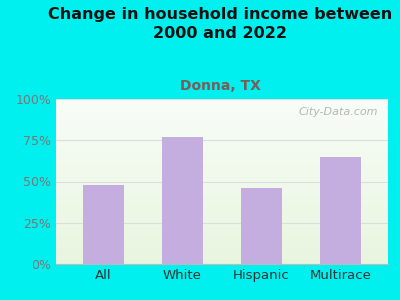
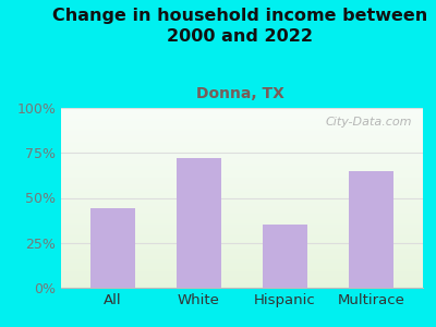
All: 48% -> 44%
White: 77% -> 72%
Hispanic: 46% -> 35%
